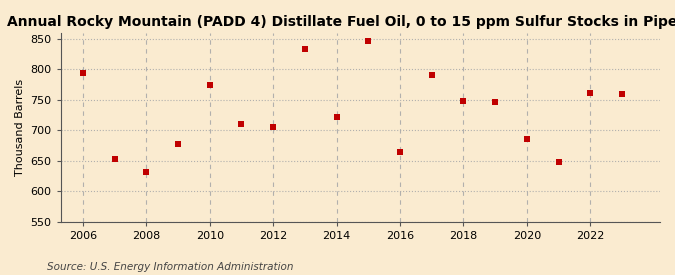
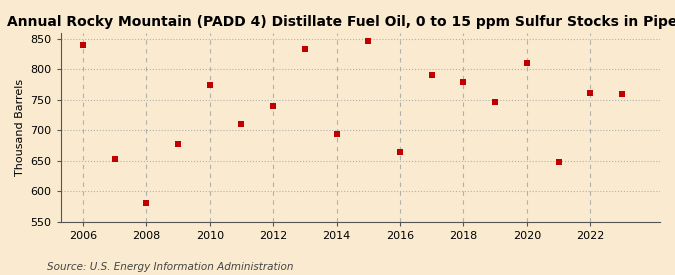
2006: 794 -> 841
2008: 632 -> 581
2012: 706 -> 740
2014: 722 -> 694
2018: 748 -> 779
2020: 686 -> 810
